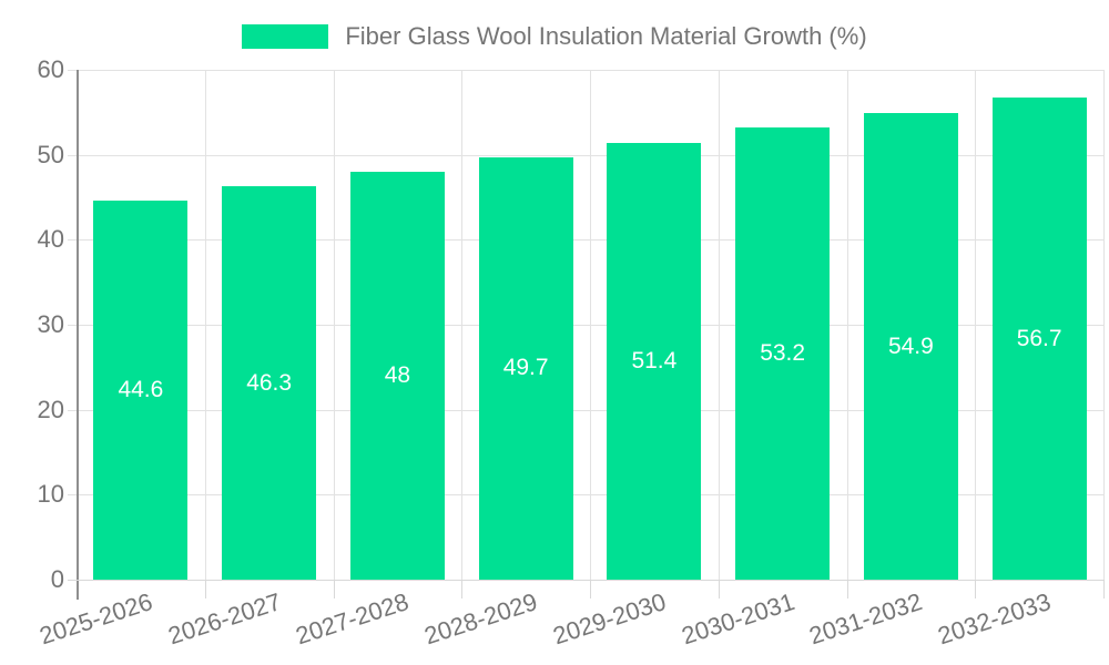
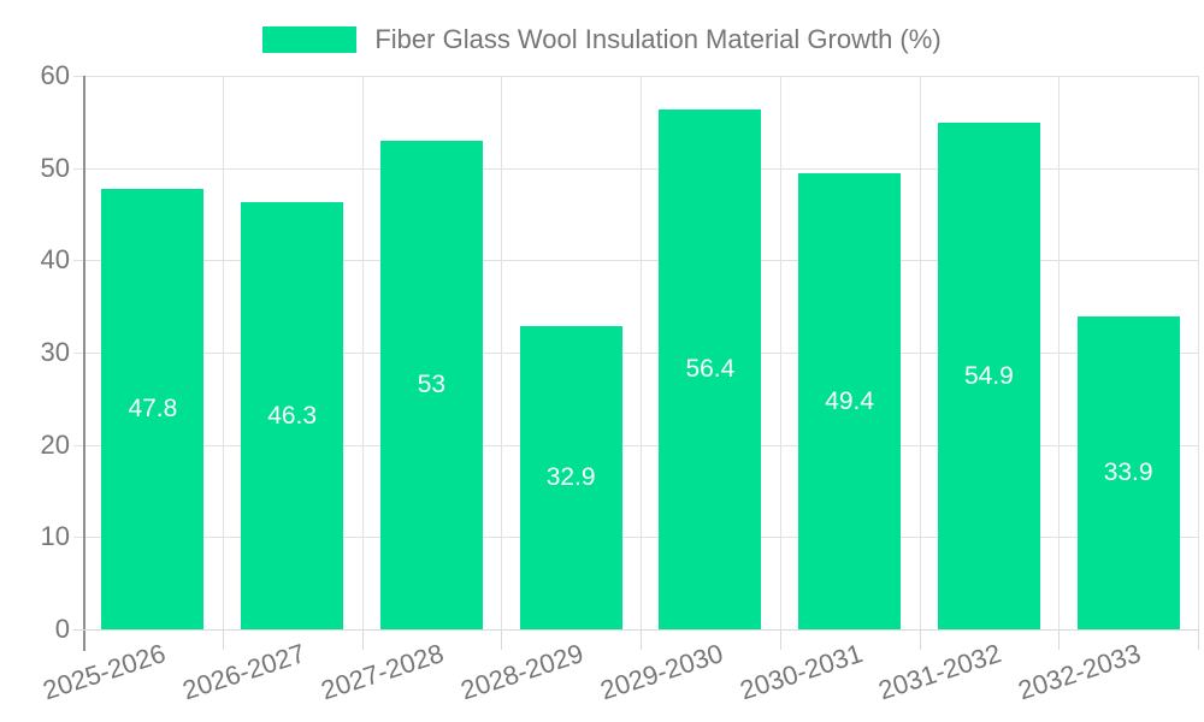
2025-2026: 44.6 -> 47.8
2027-2028: 48 -> 53
2028-2029: 49.7 -> 32.9
2029-2030: 51.4 -> 56.4
2030-2031: 53.2 -> 49.4
2032-2033: 56.7 -> 33.9
